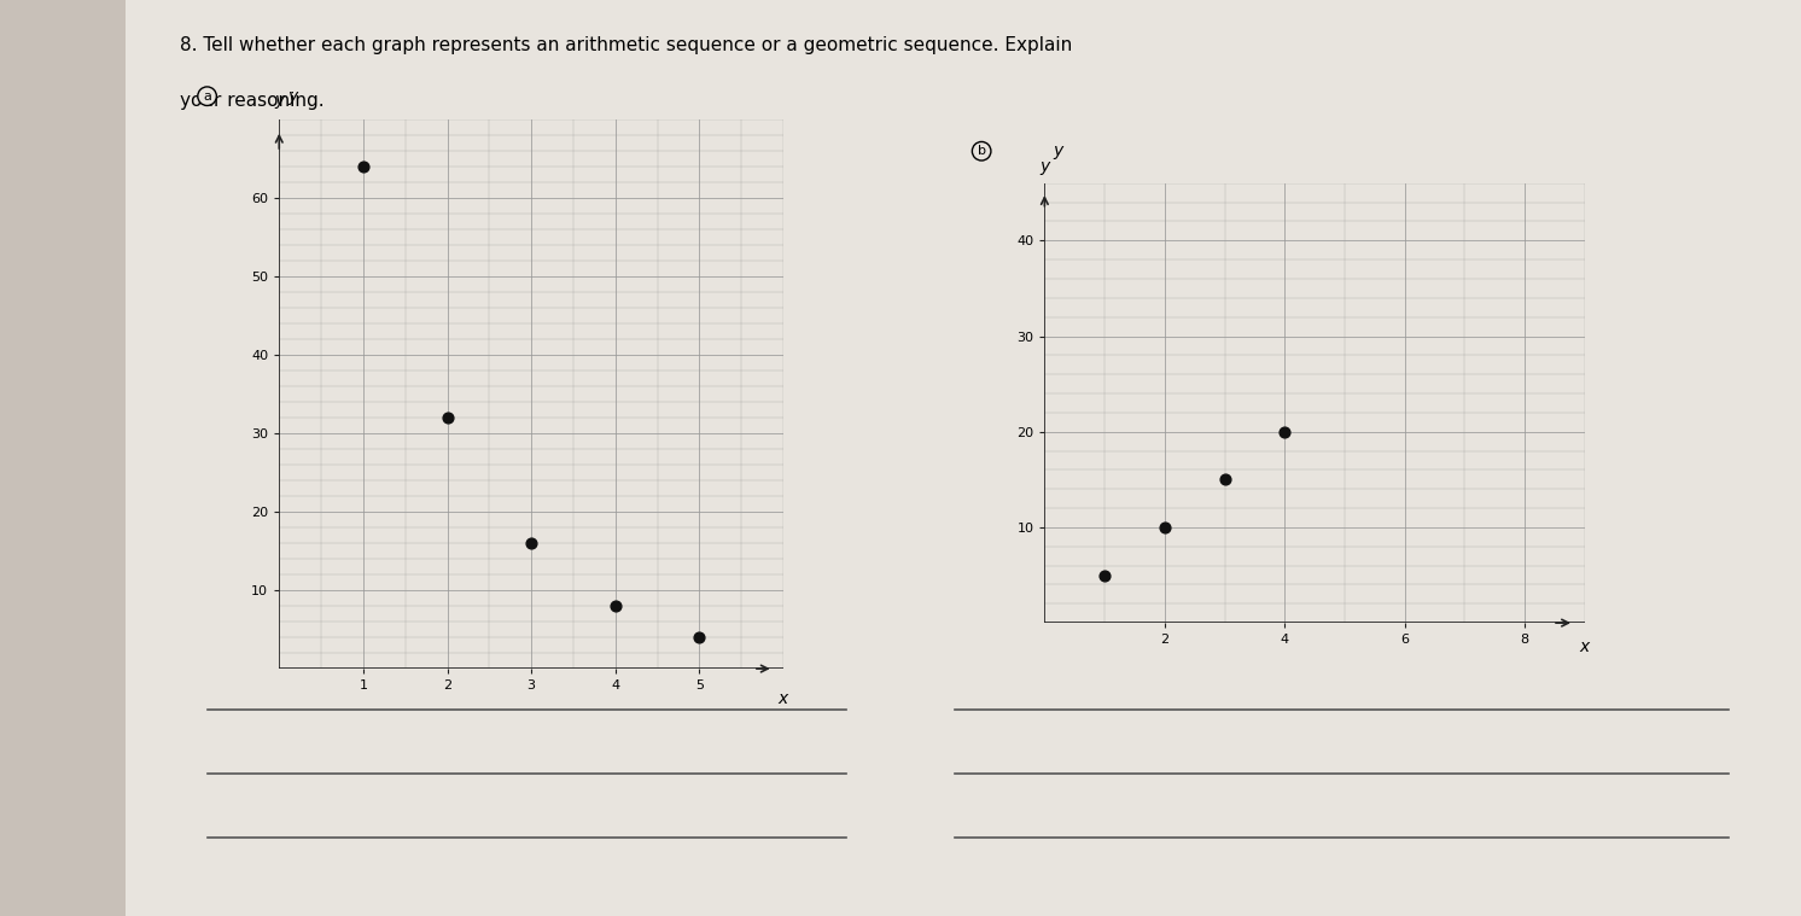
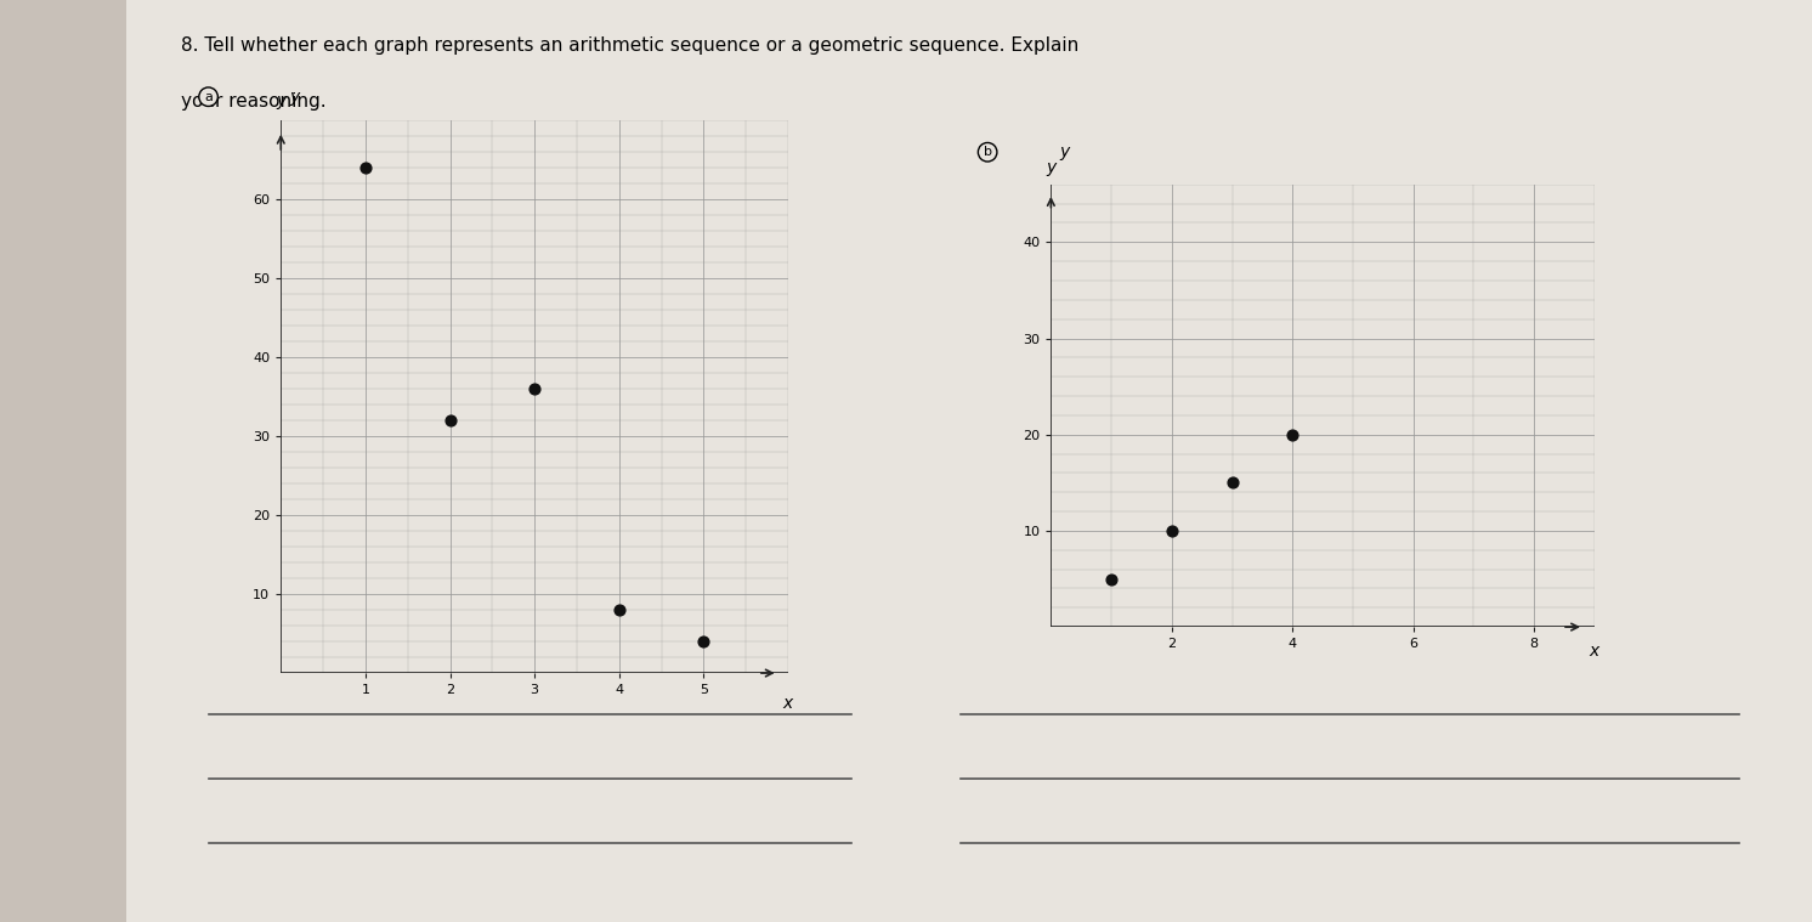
3: 16 -> 36
